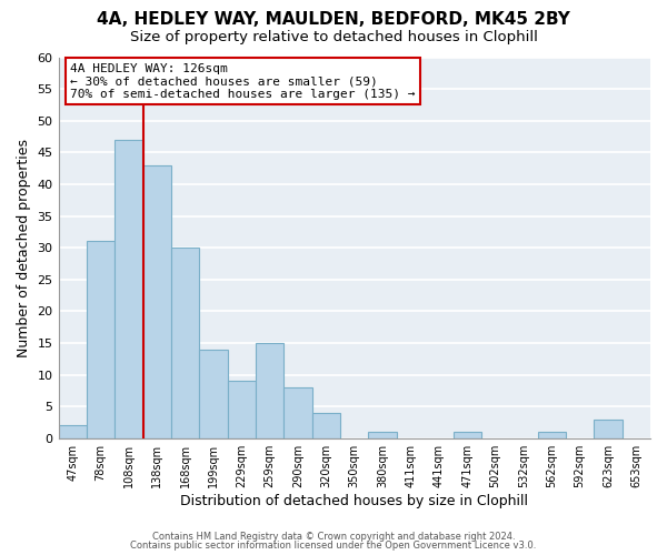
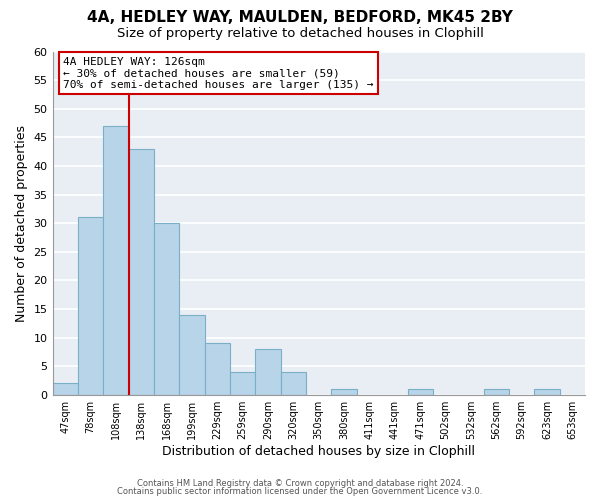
259sqm: 15 -> 4
623sqm: 3 -> 1
